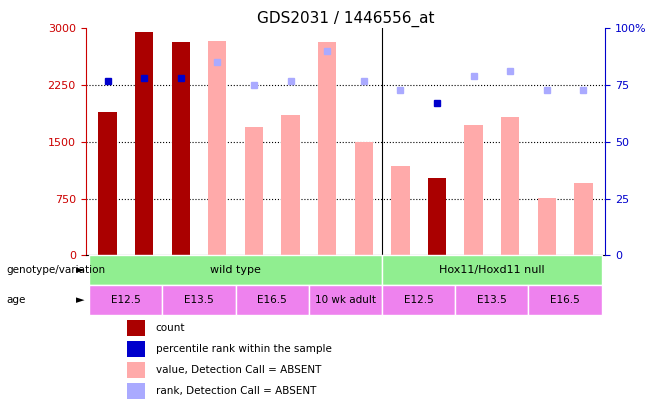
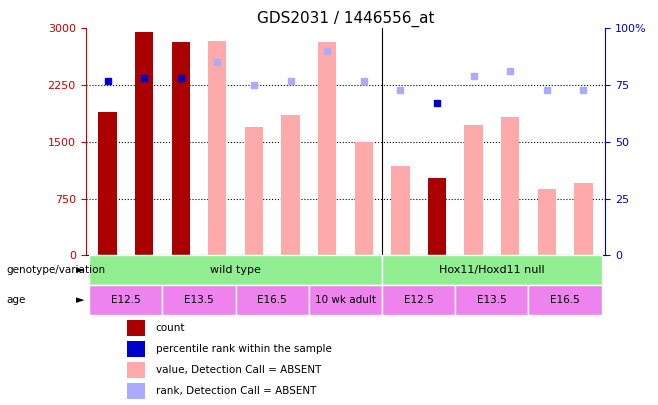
GSM87398: 760 -> 880
